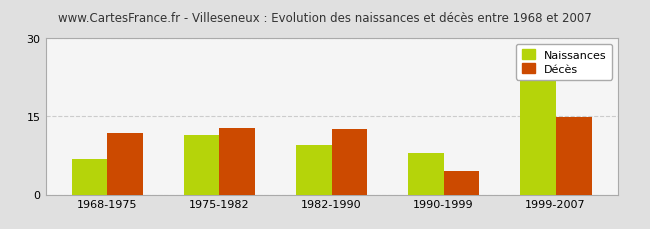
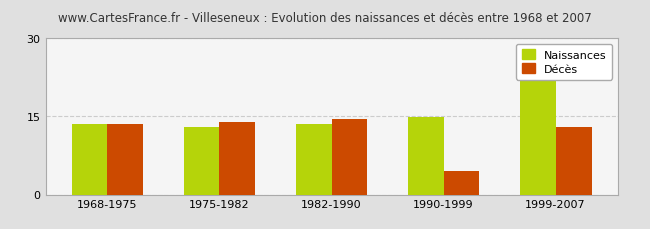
Naissances/1968-1975: 6.8 -> 13.5
Décès/1968-1975: 11.8 -> 13.5
Naissances/1975-1982: 11.4 -> 13.0
Décès/1975-1982: 12.8 -> 14.0
Naissances/1982-1990: 9.4 -> 13.5
Décès/1982-1990: 12.6 -> 14.5
Naissances/1990-1999: 8.0 -> 14.8
Décès/1999-2007: 14.8 -> 13.0
